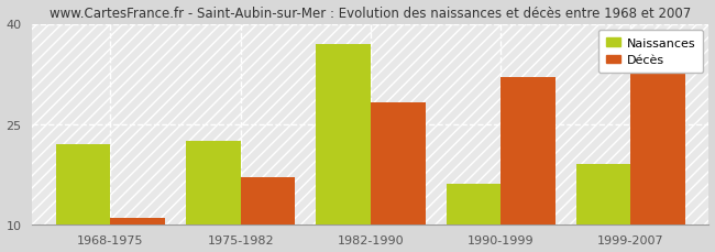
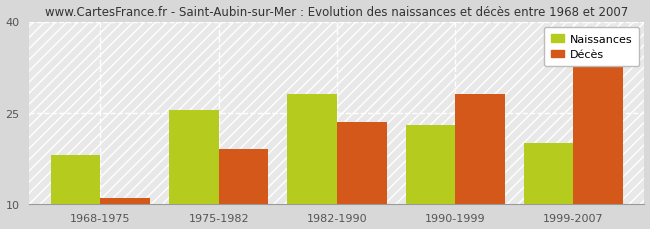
Naissances/1968-1975: 22.0 -> 18.0
Naissances/1975-1982: 22.4 -> 25.5
Décès/1975-1982: 17.0 -> 19.0
Naissances/1982-1990: 37.0 -> 28.0
Décès/1982-1990: 28.2 -> 23.5
Naissances/1990-1999: 16.0 -> 23.0
Décès/1990-1999: 32.0 -> 28.0
Naissances/1999-2007: 19.0 -> 20.0
